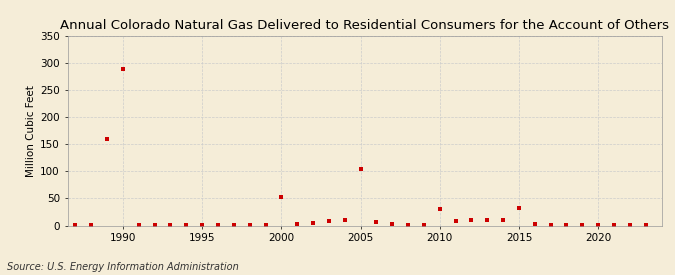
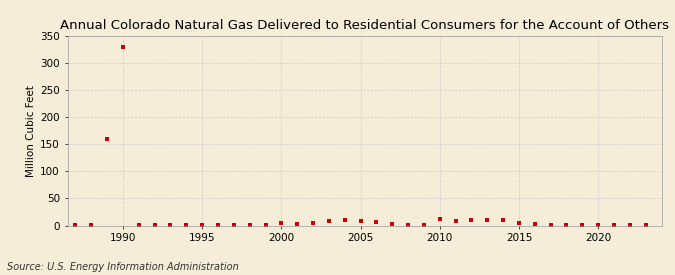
1990: 288 -> 330
2000: 52 -> 4
2005: 104 -> 8
2010: 30 -> 12
2015: 32 -> 5
